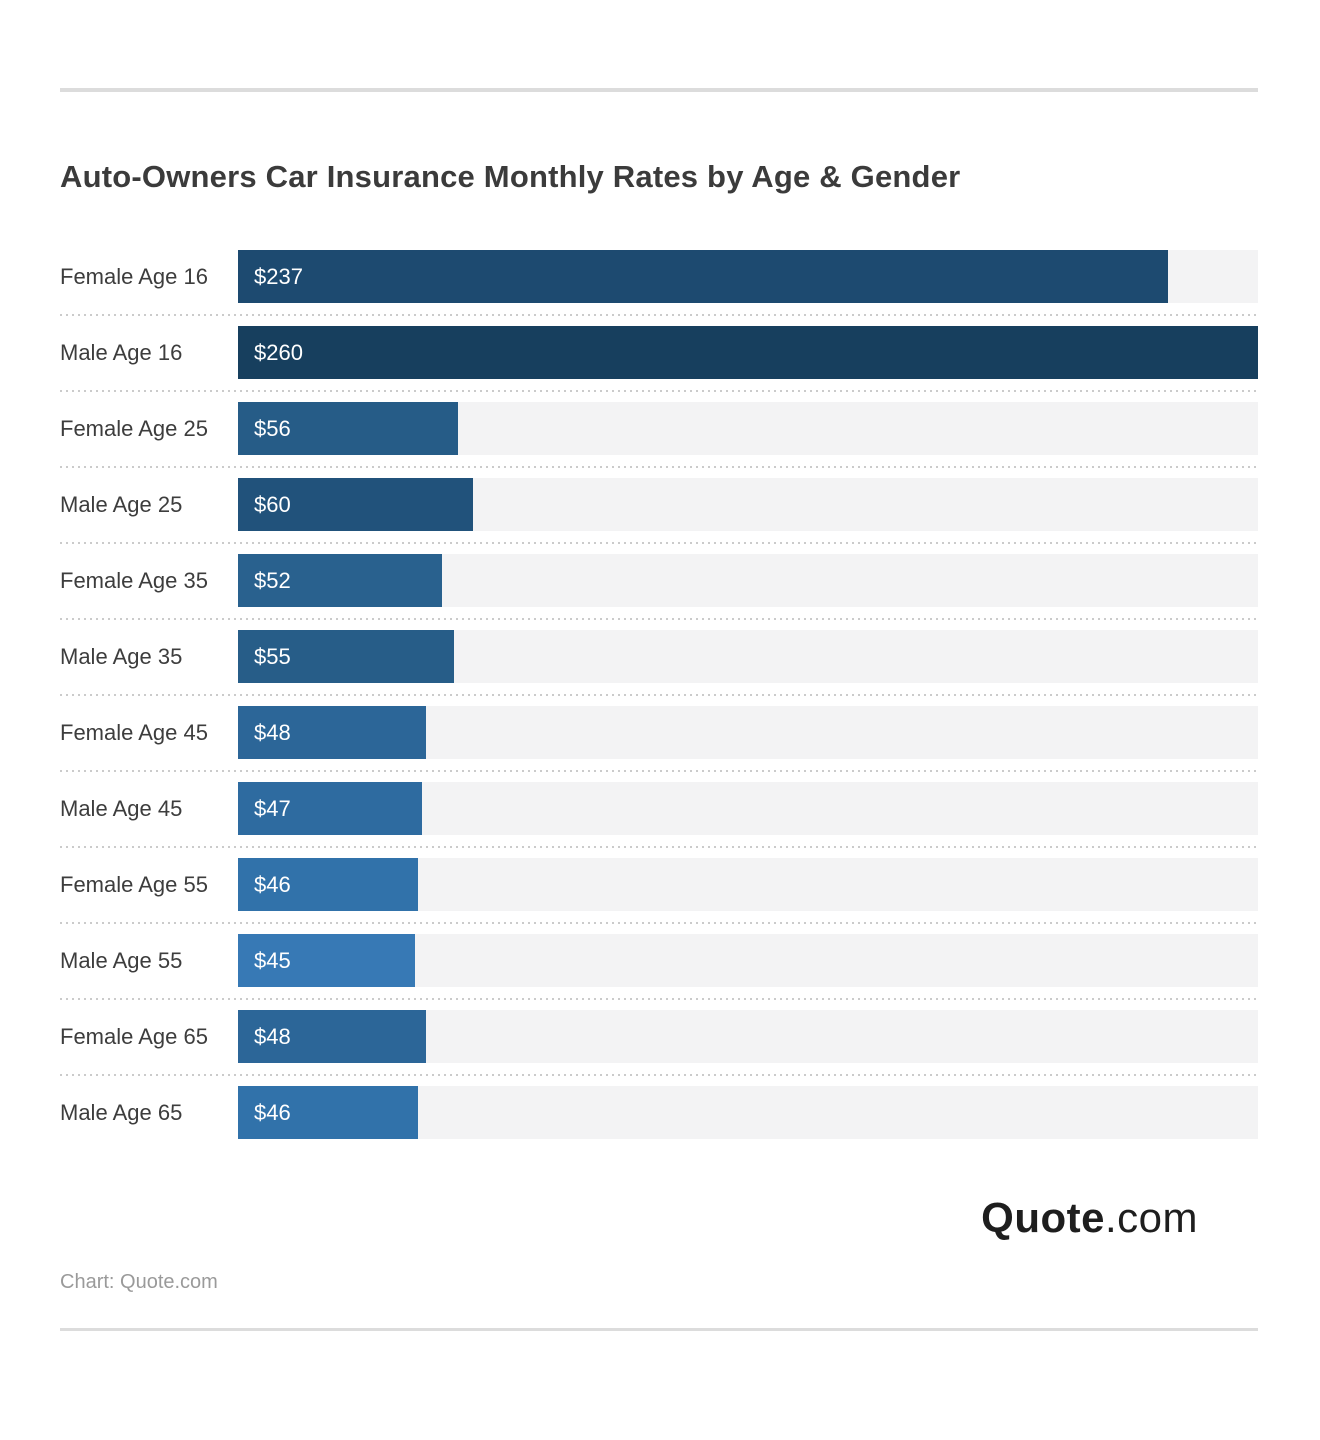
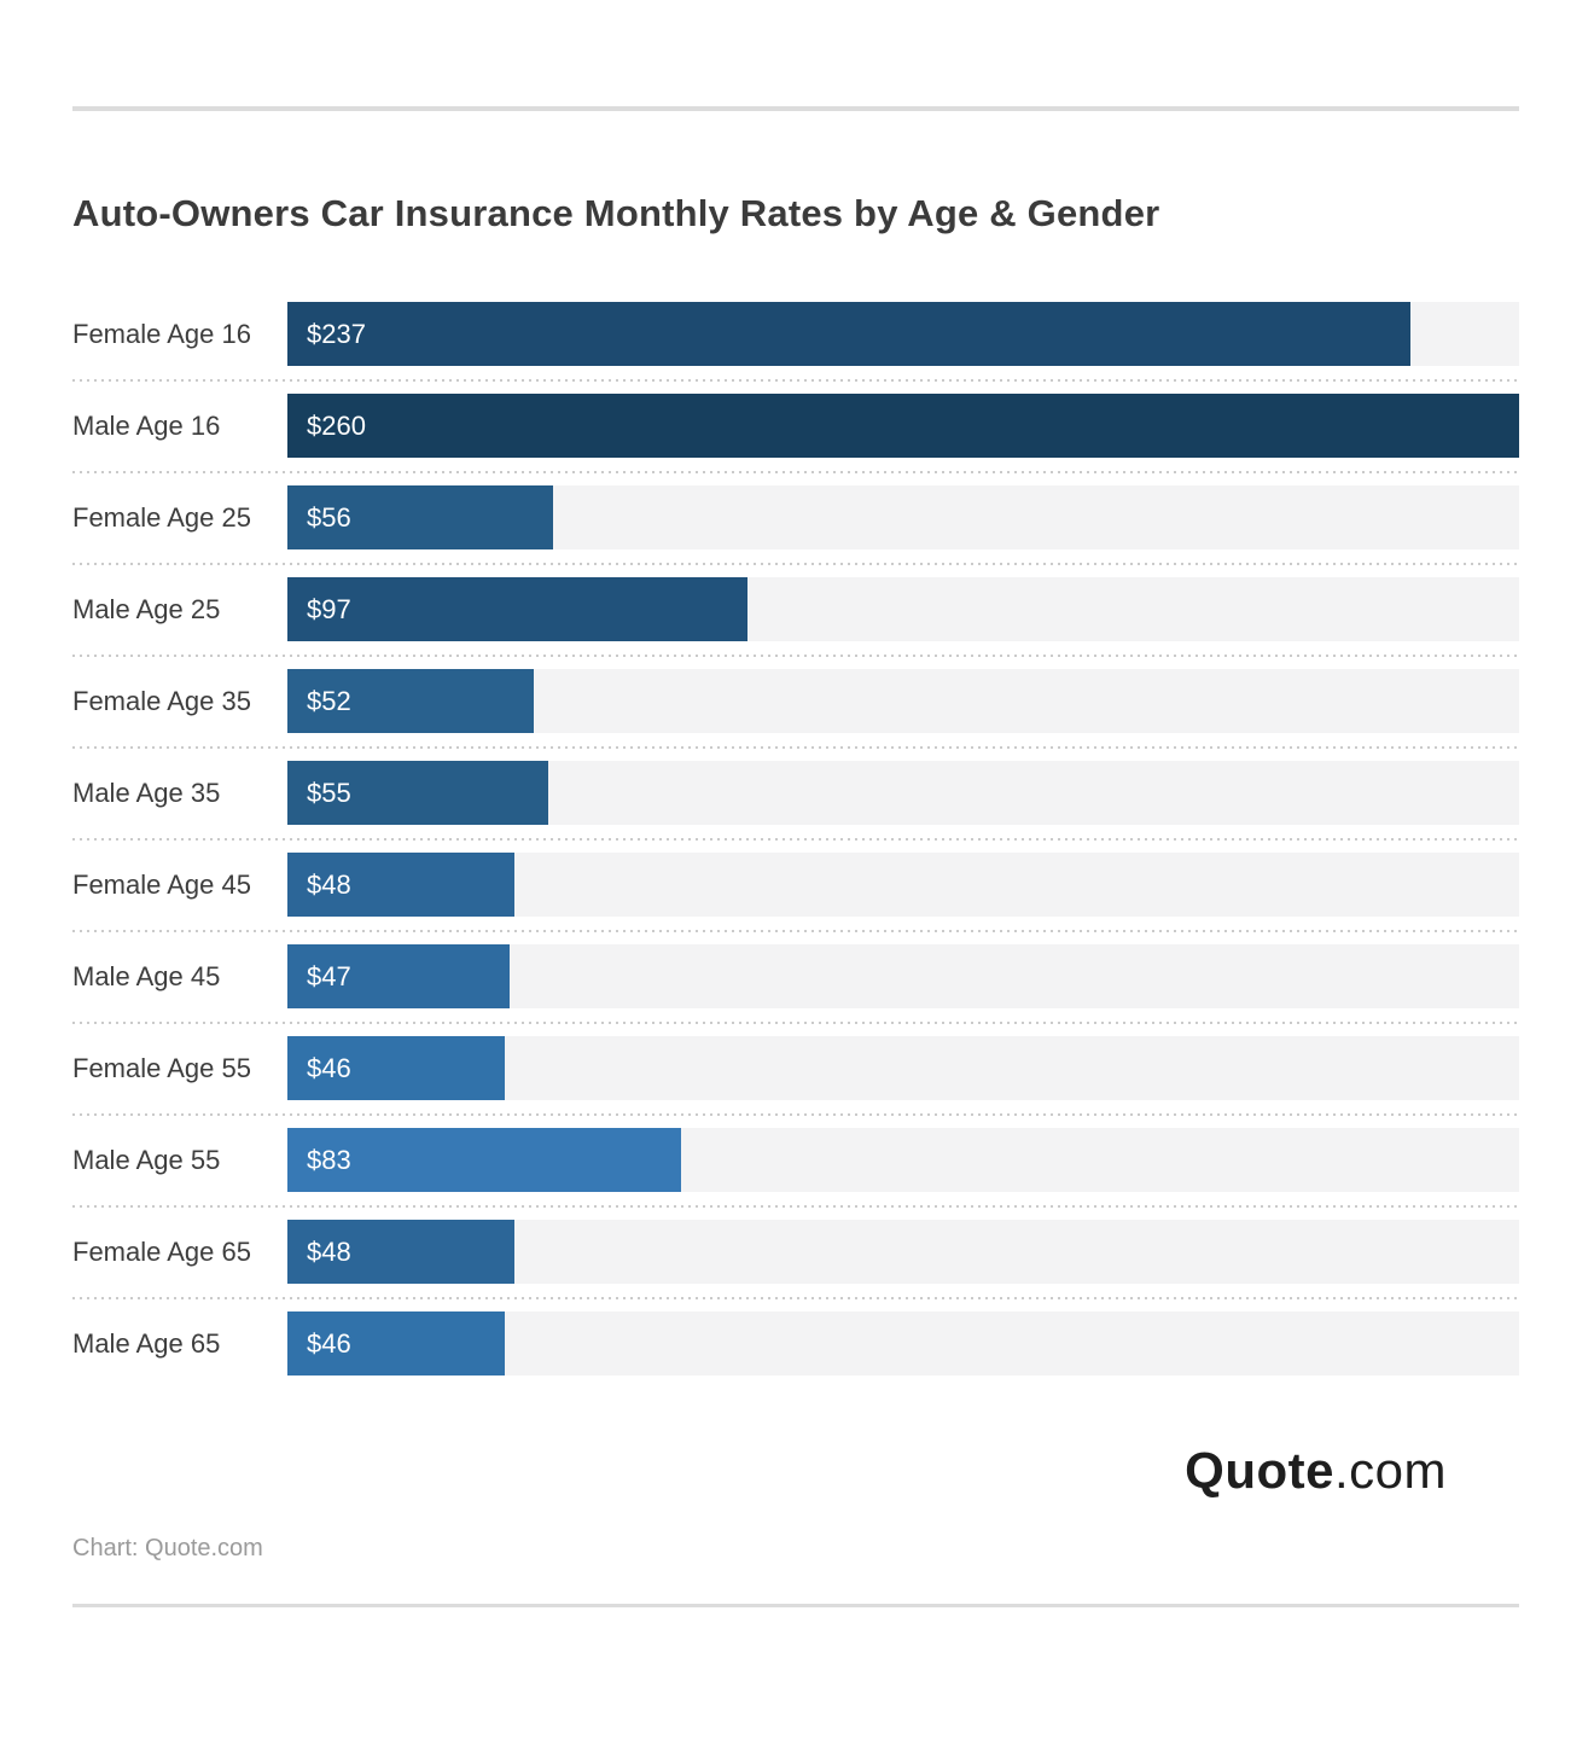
Male Age 25: $60 -> $97
Male Age 55: $45 -> $83
